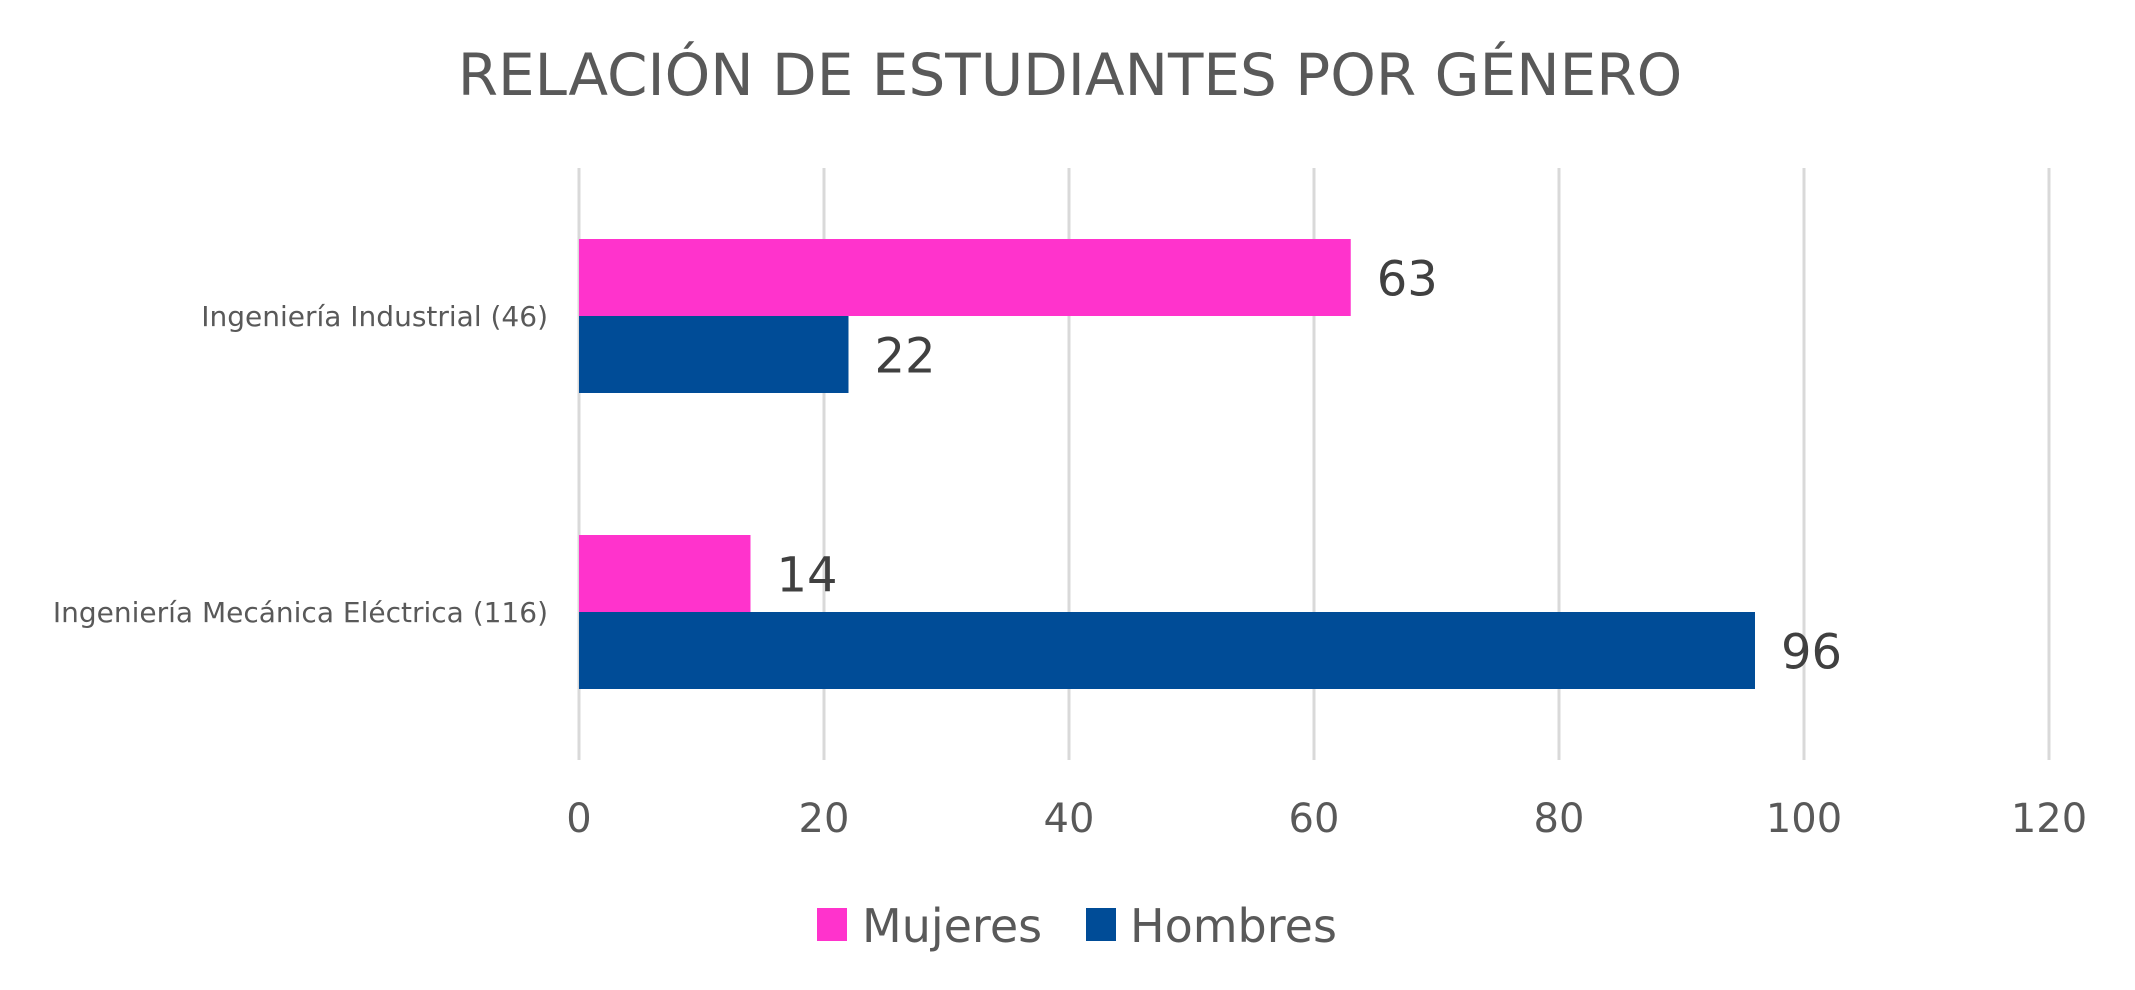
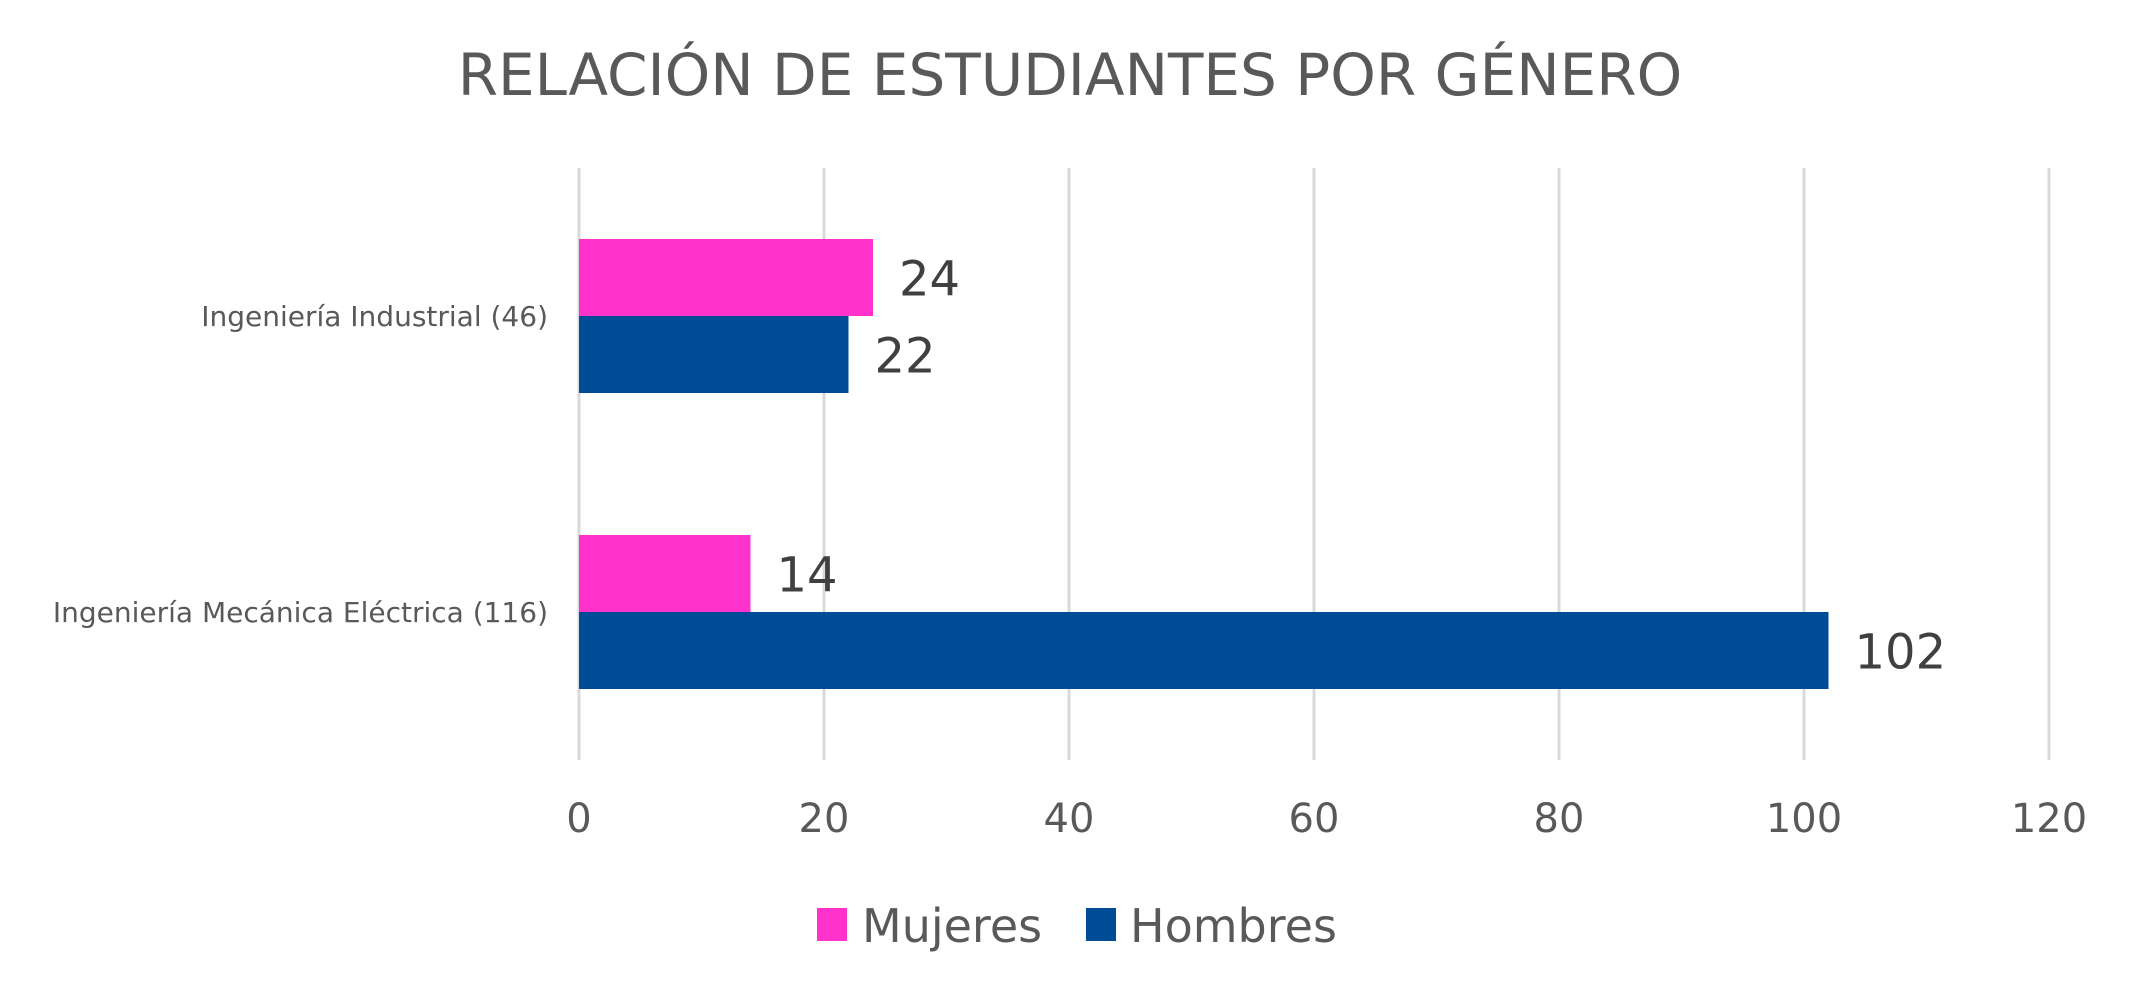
Mujeres/Ingeniería Industrial (46): 63 -> 24
Hombres/Ingeniería Mecánica Eléctrica (116): 96 -> 102
